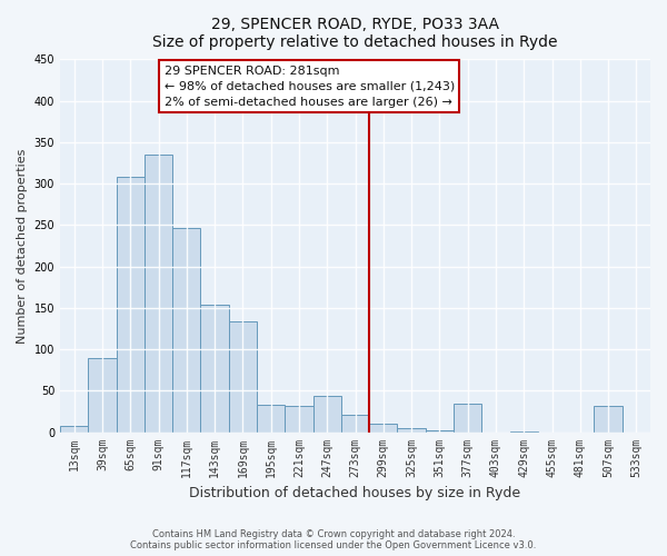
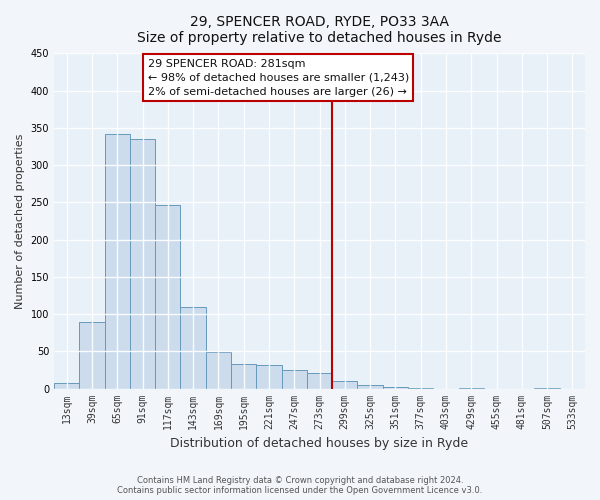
65sqm: 308 -> 342
143sqm: 154 -> 110
169sqm: 134 -> 49
247sqm: 44 -> 25
377sqm: 34 -> 1
507sqm: 32 -> 1
